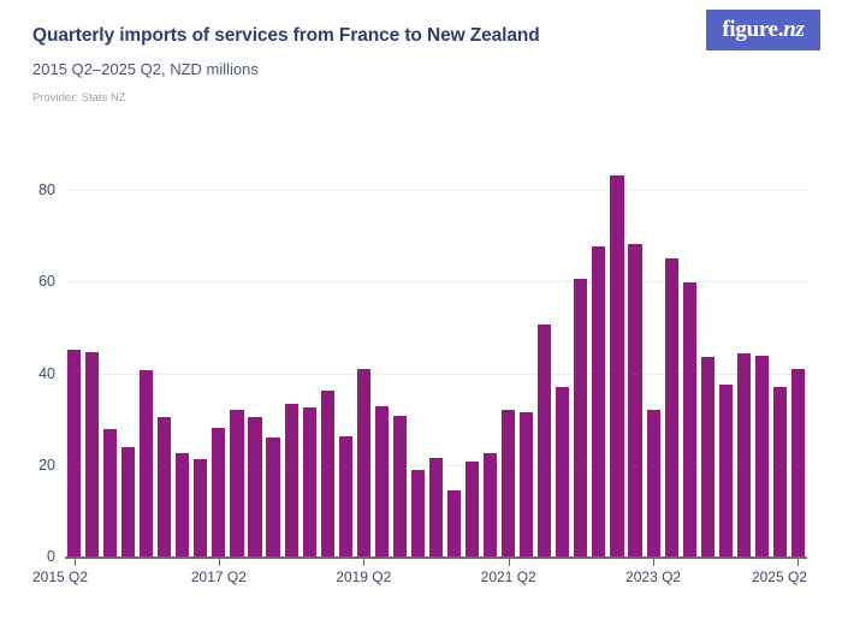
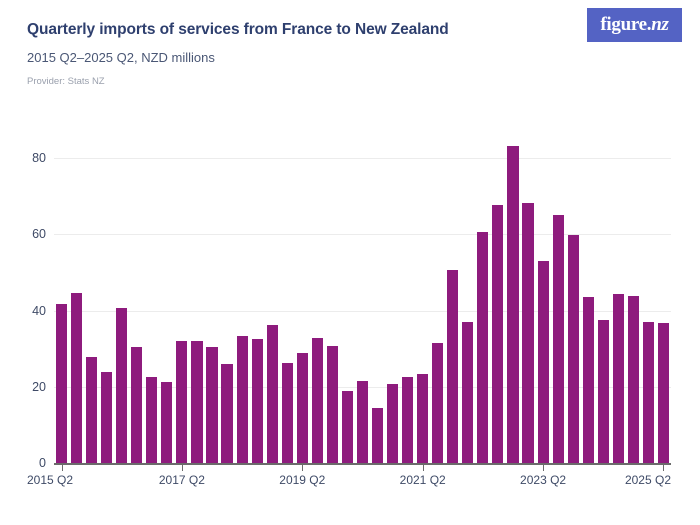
2015 Q2: 45 -> 42
2017 Q2: 28 -> 32
2019 Q2: 41 -> 29
2021 Q2: 32 -> 23
2023 Q2: 32 -> 53
2025 Q2: 41 -> 37
